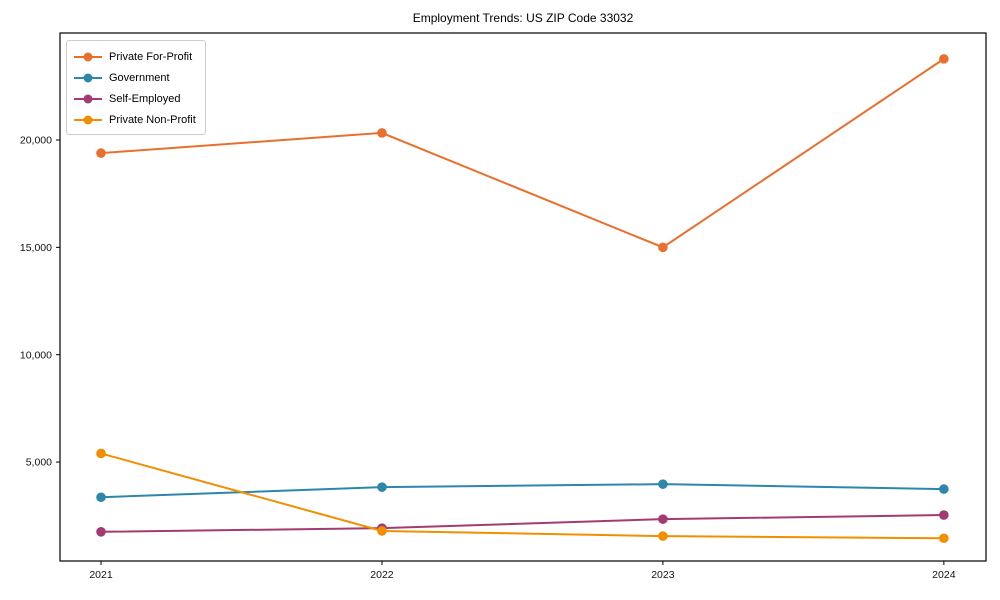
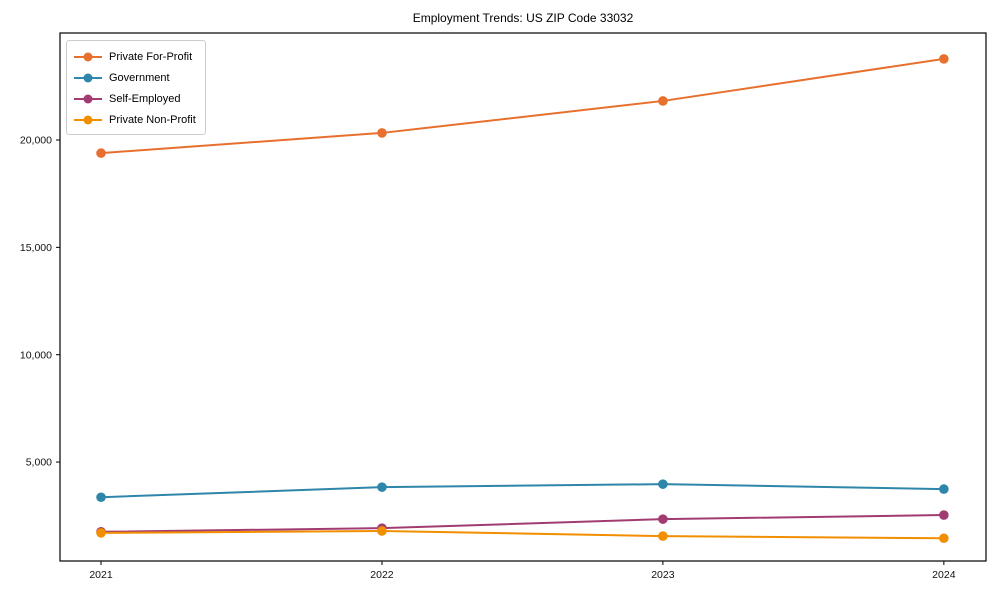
Private Non-Profit/2021: 5400 -> 1700
Private For-Profit/2023: 15000 -> 21800
